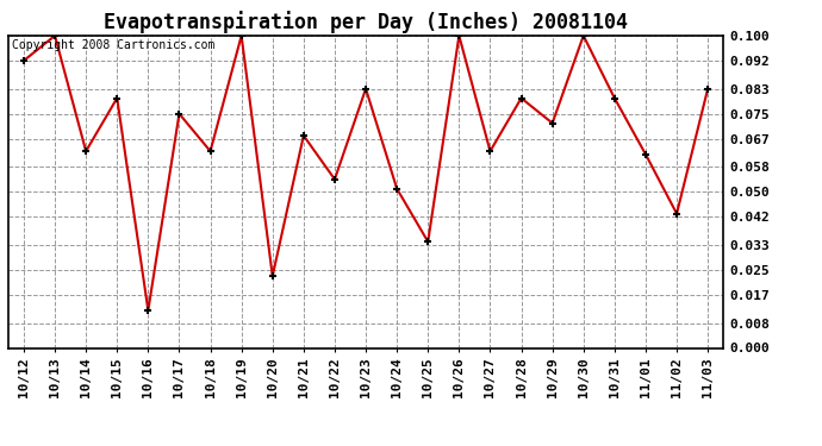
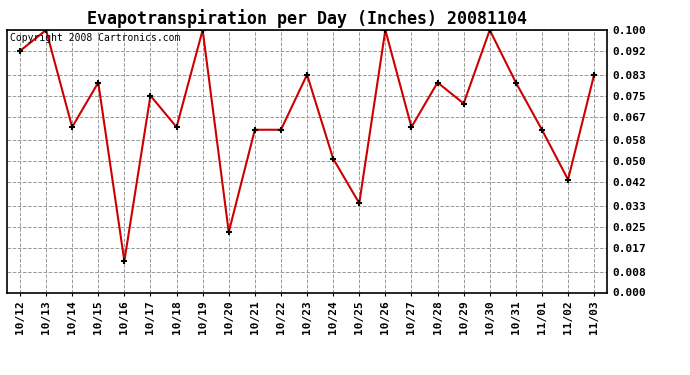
10/21: 0.068 -> 0.062
10/22: 0.054 -> 0.062
